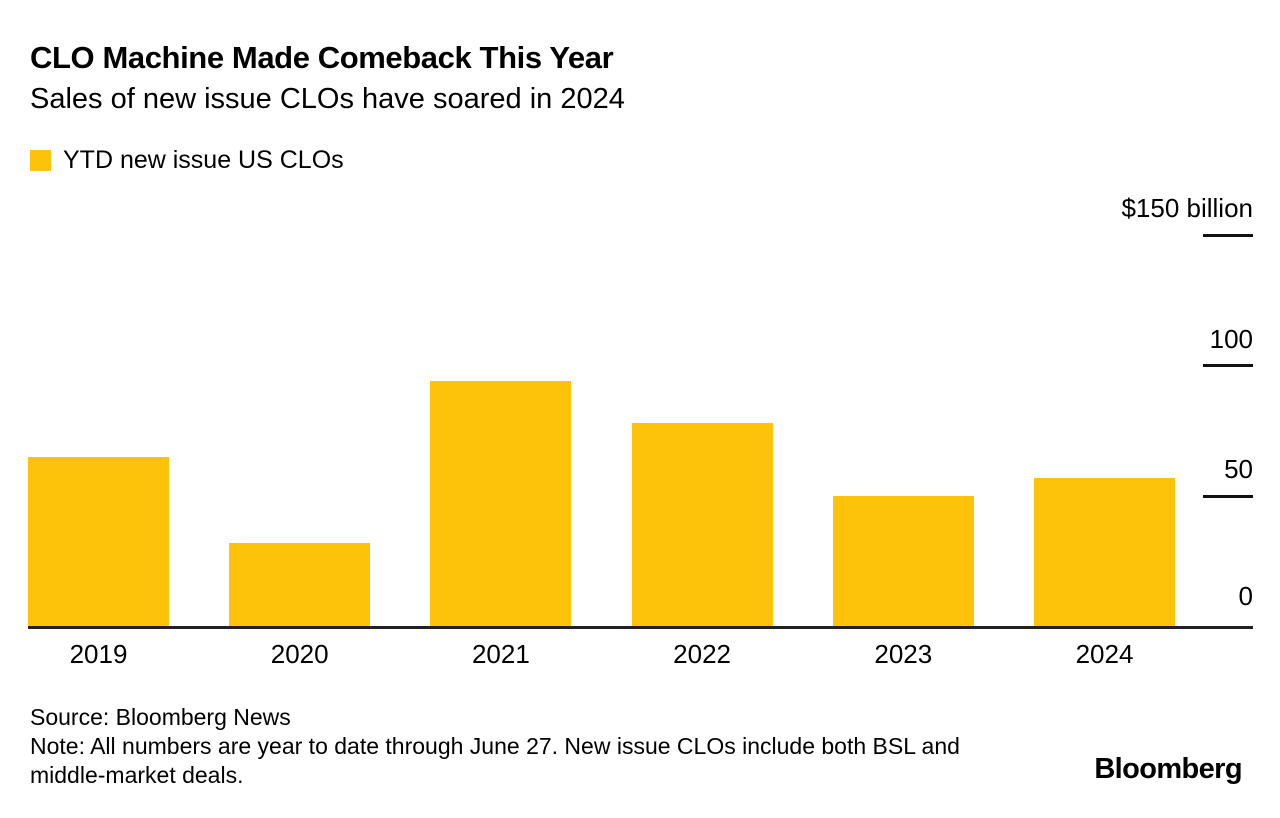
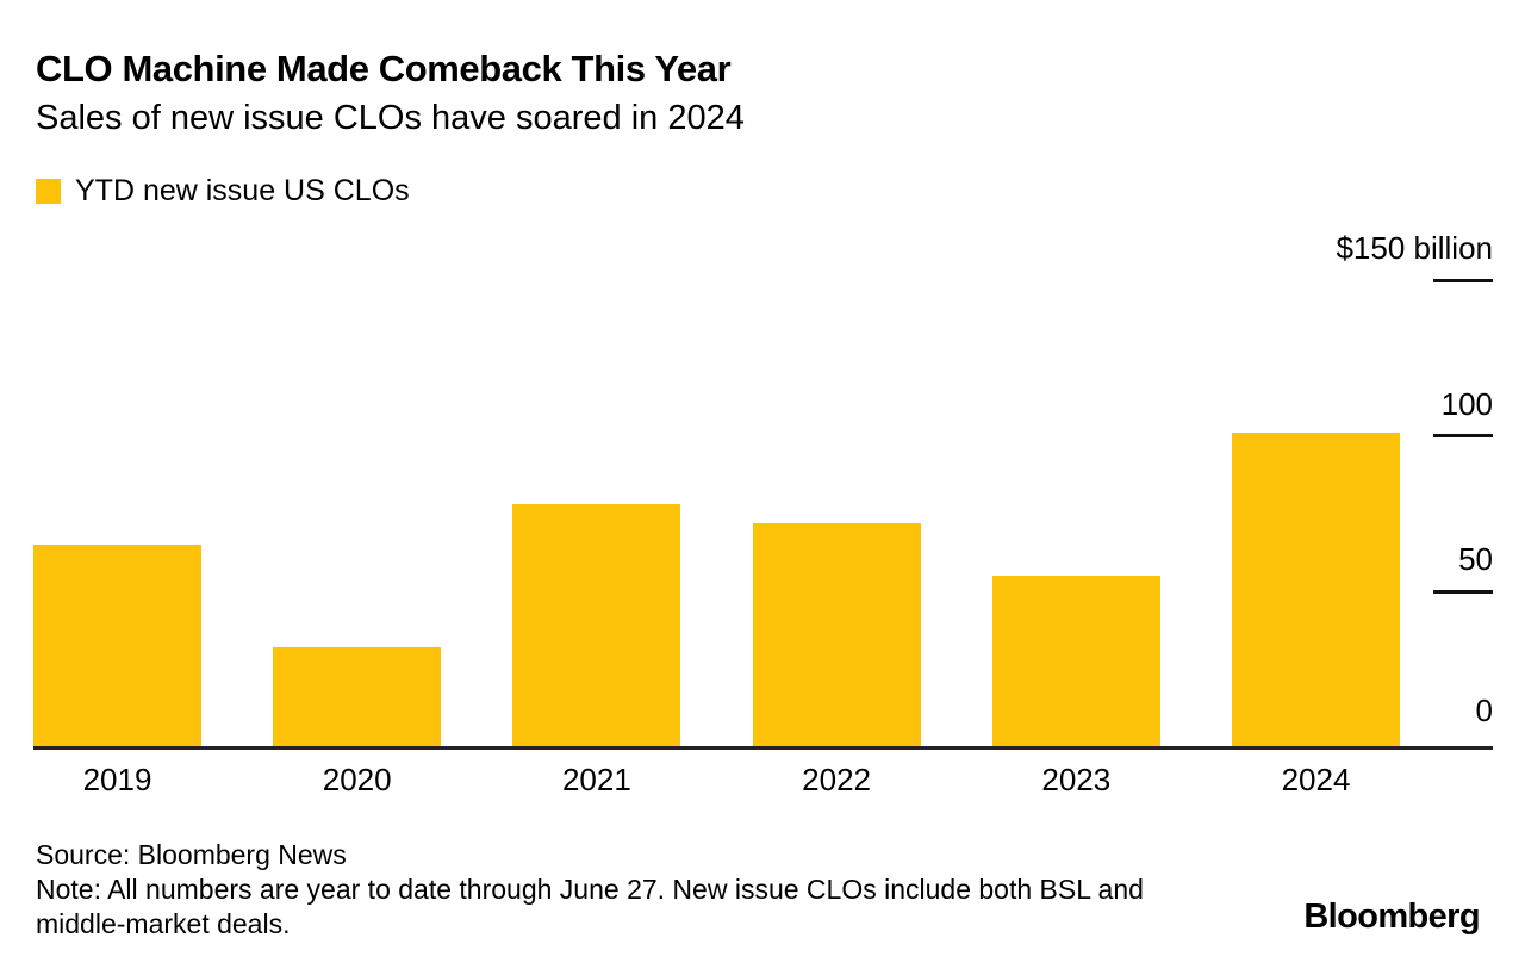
2021: 94 -> 78
2022: 78 -> 72
2023: 50 -> 55
2024: 57 -> 101
